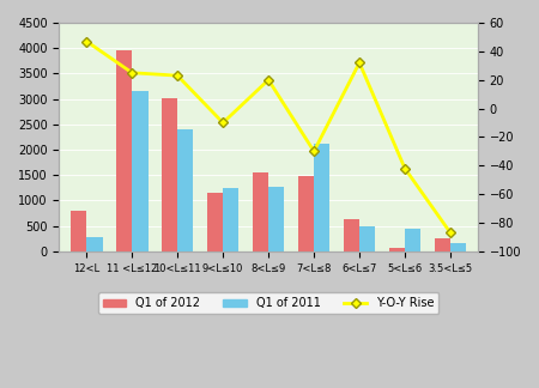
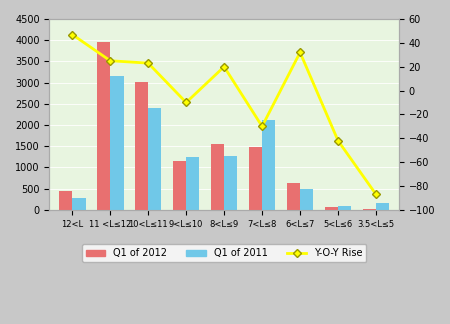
Q1 of 2012/12<L: 800 -> 450
Q1 of 2011/5<L≤6: 450 -> 100
Q1 of 2012/3.5<L≤5: 250 -> 20
